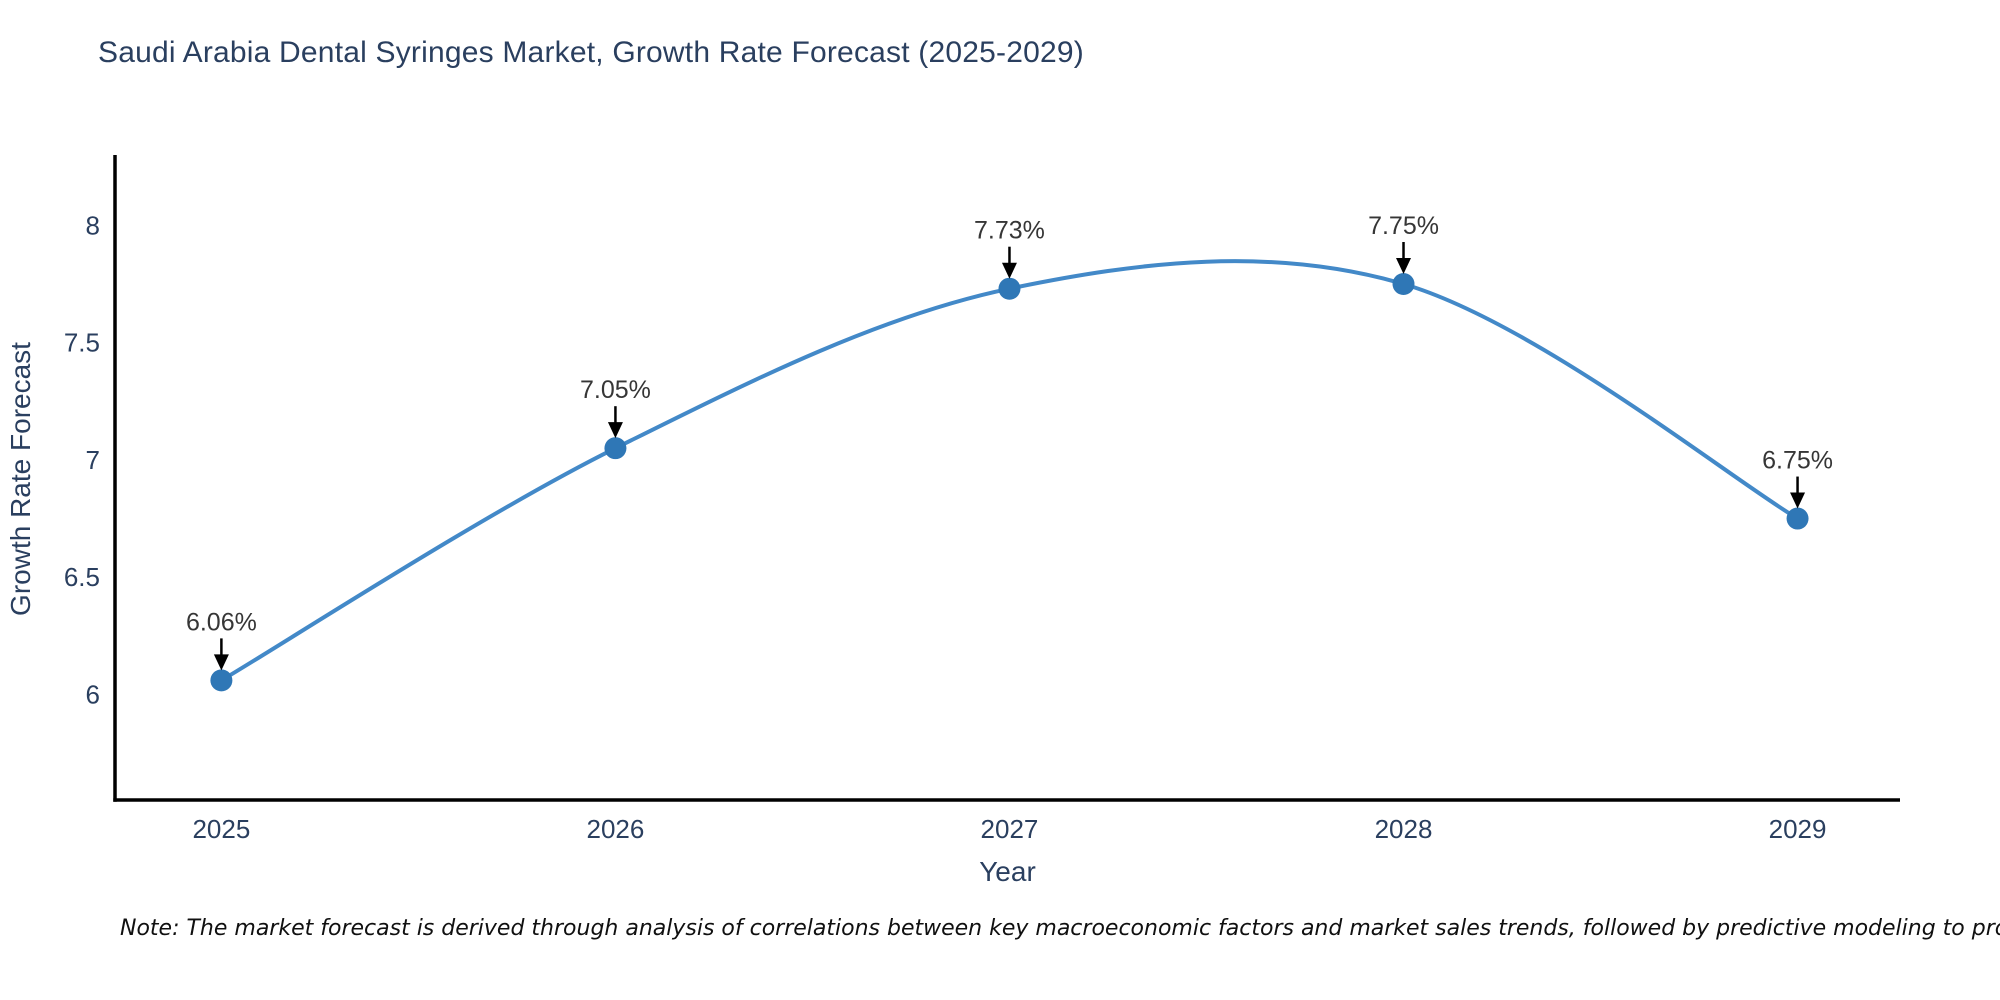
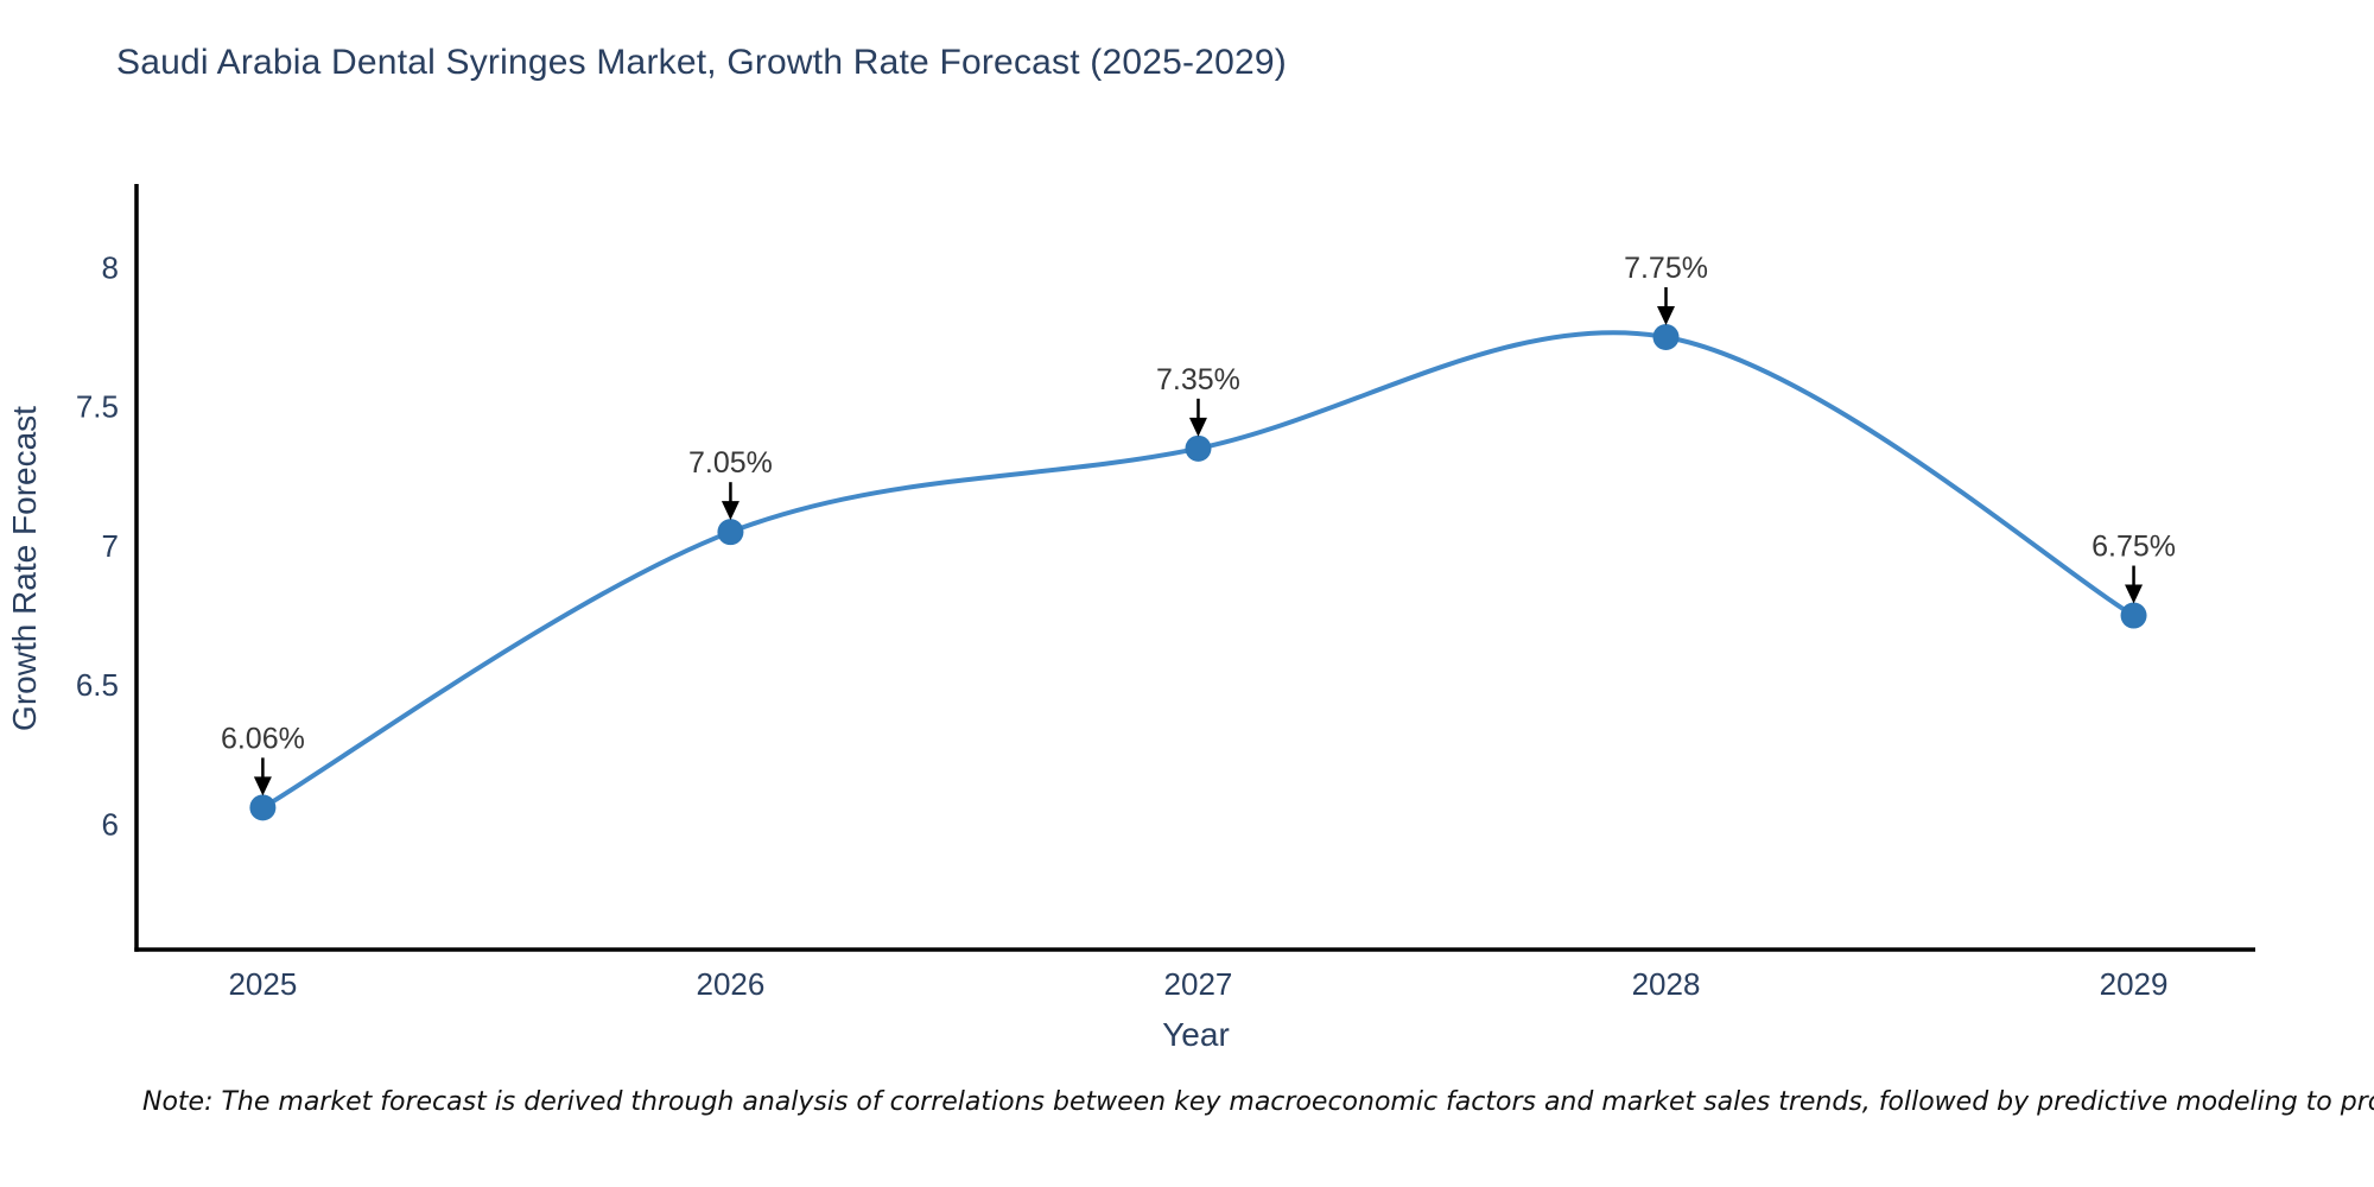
2027: 7.73% -> 7.35%
